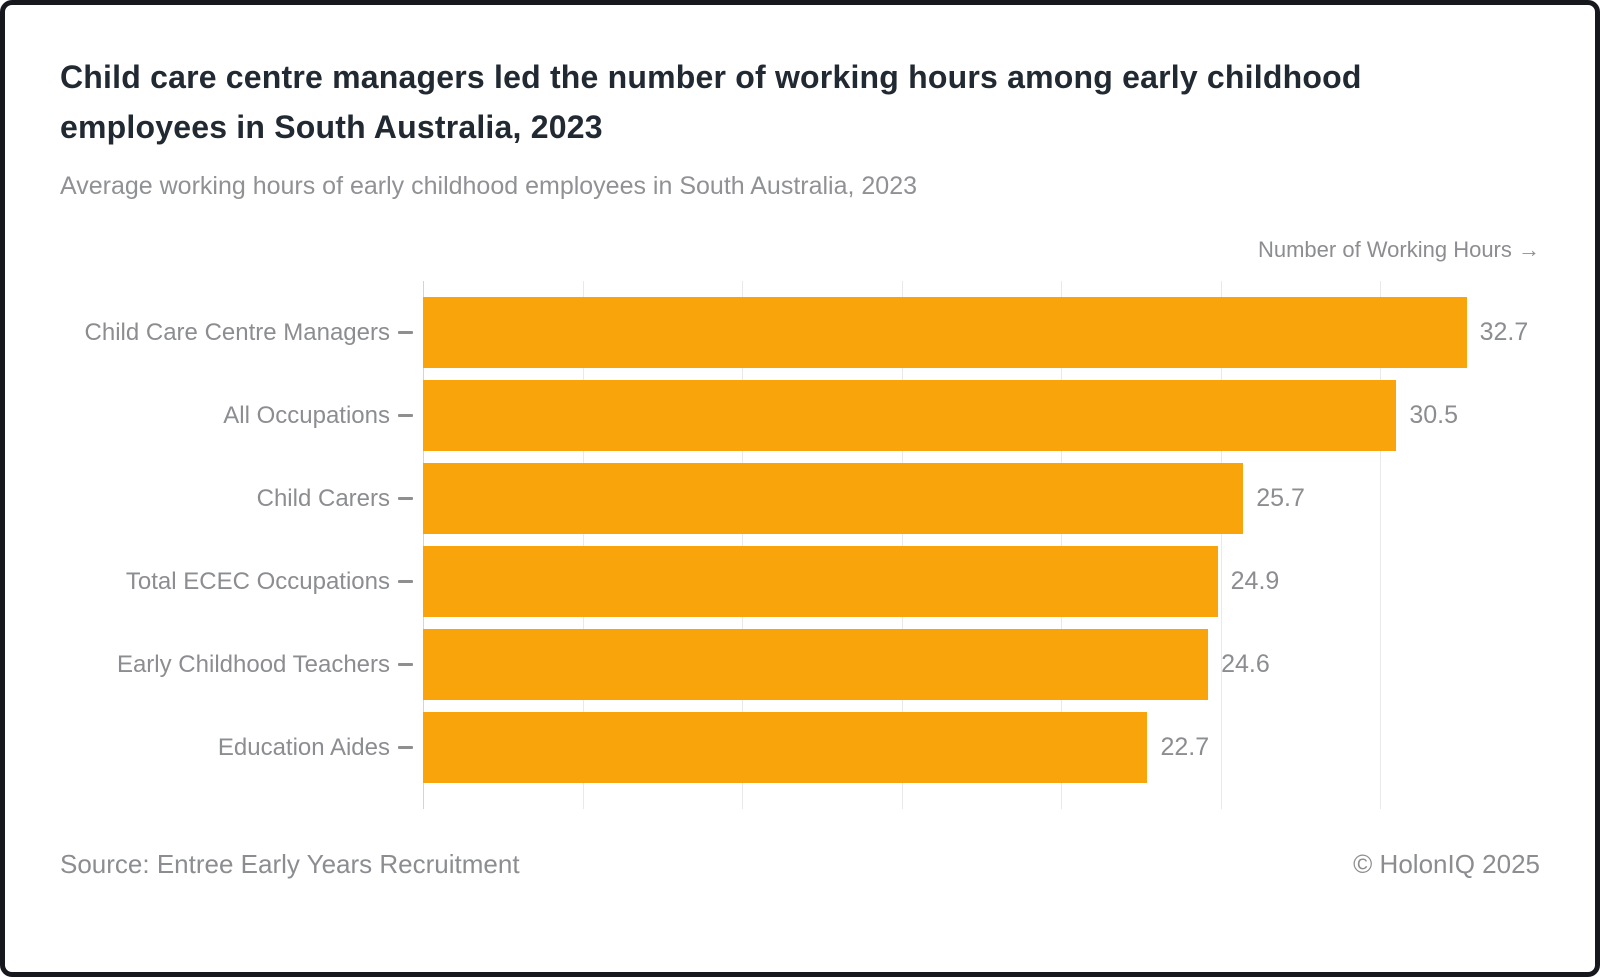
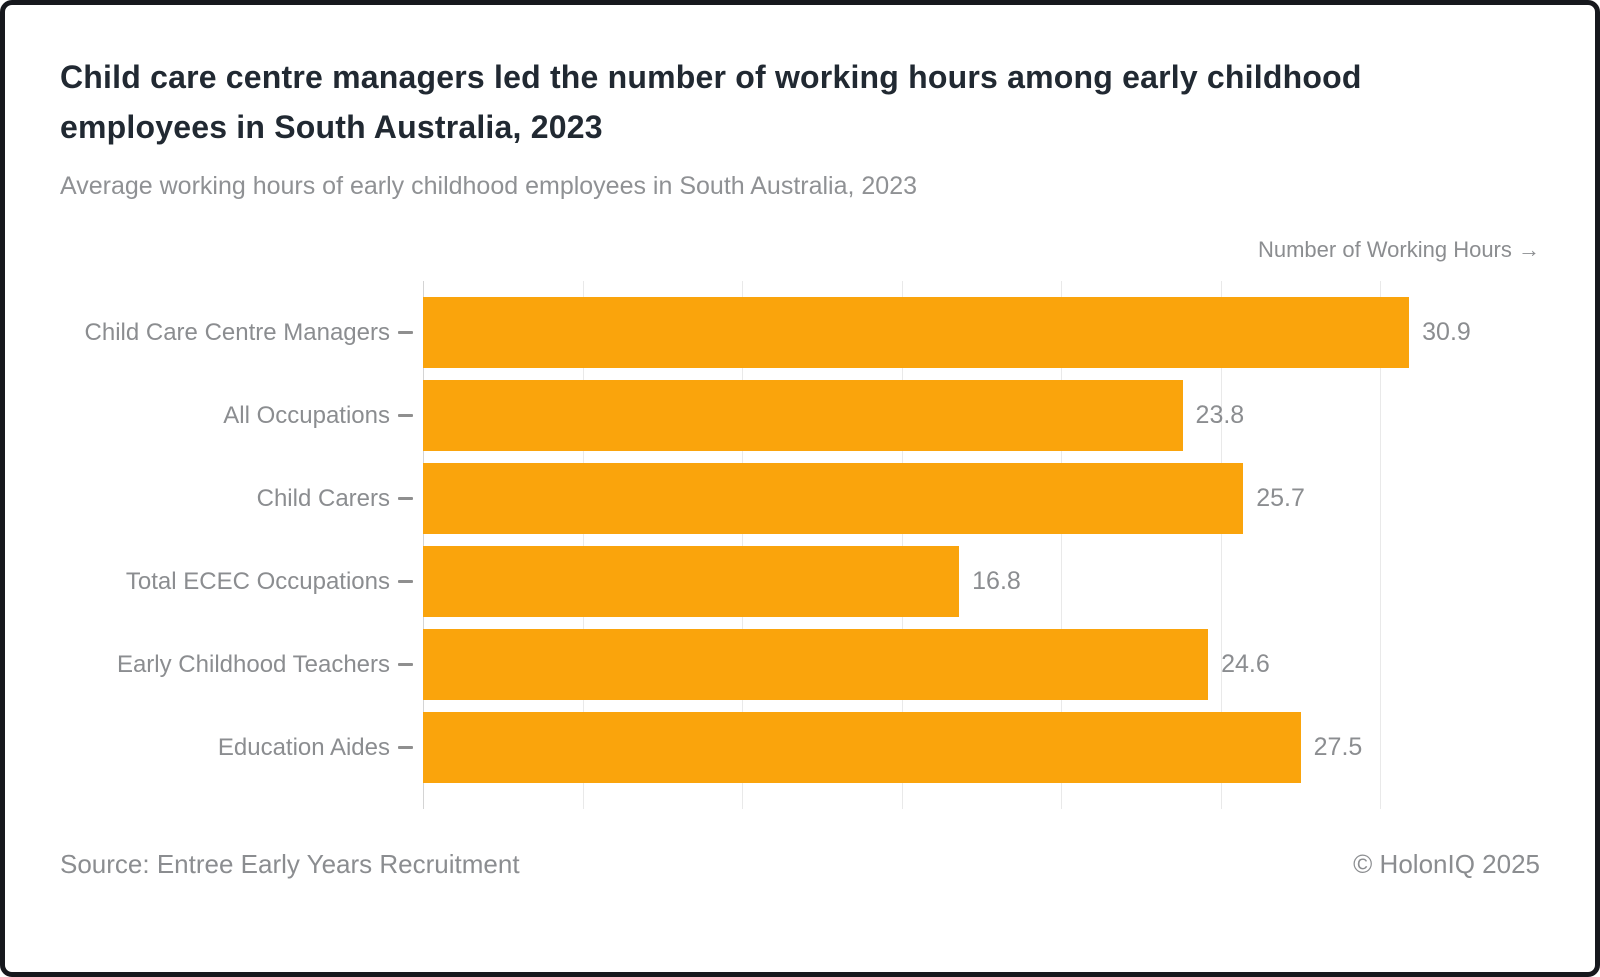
Child Care Centre Managers: 32.7 -> 30.9
All Occupations: 30.5 -> 23.8
Total ECEC Occupations: 24.9 -> 16.8
Education Aides: 22.7 -> 27.5
